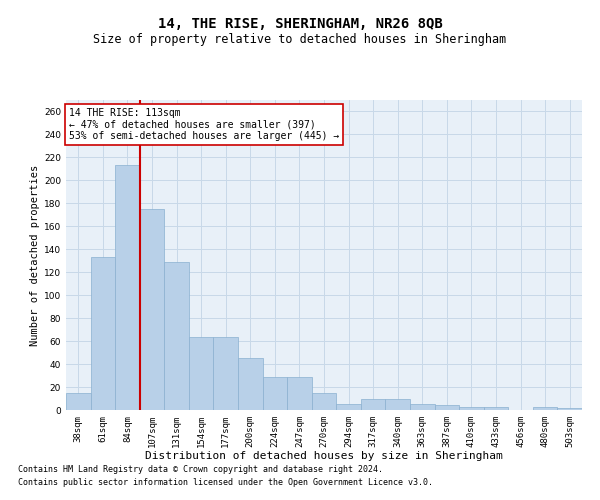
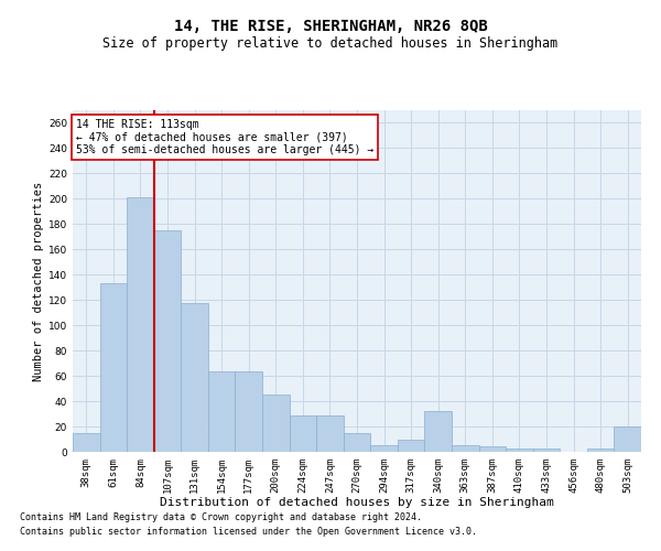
84sqm: 213 -> 201
131sqm: 129 -> 118
340sqm: 10 -> 32
503sqm: 2 -> 20
